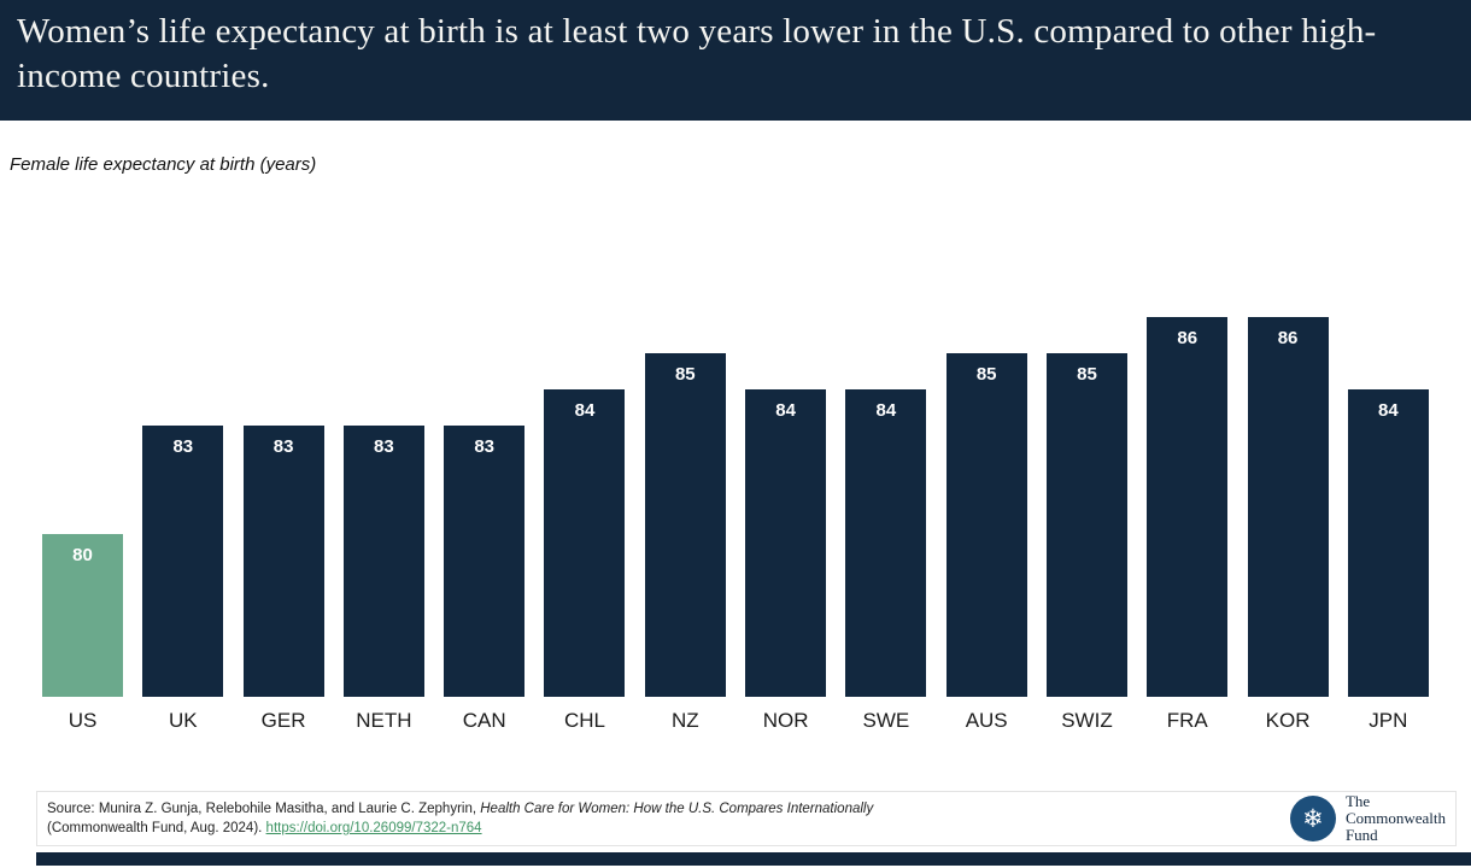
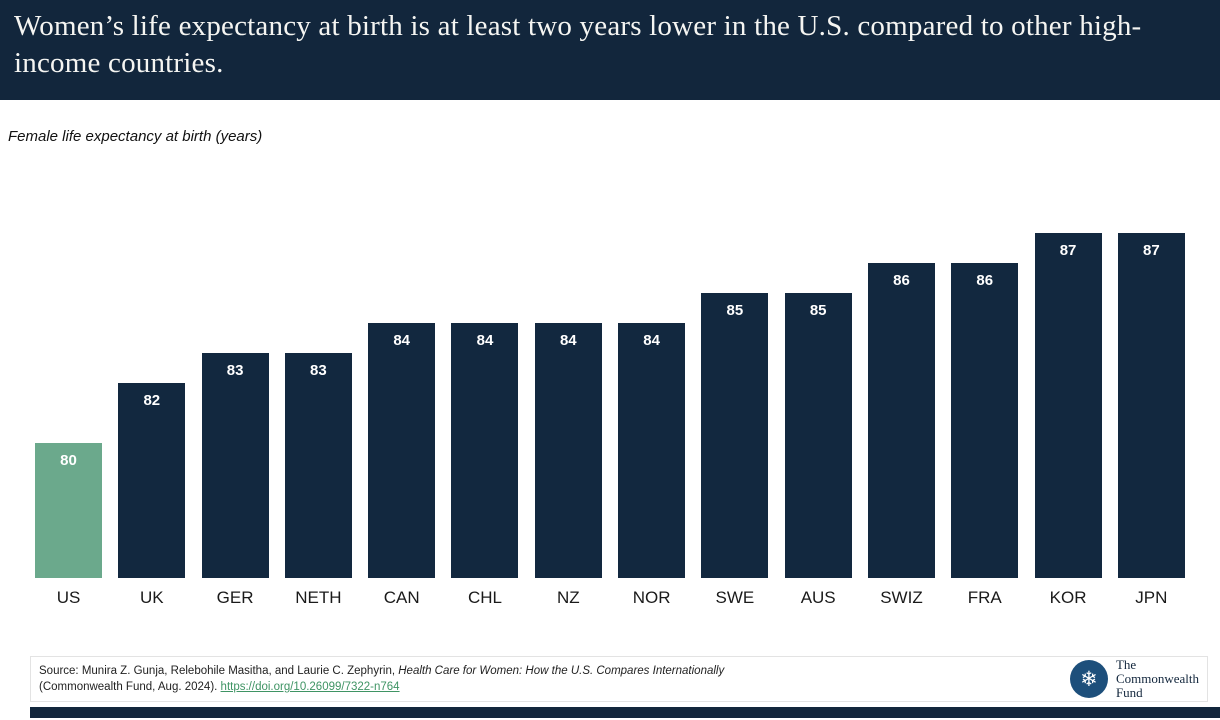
UK: 83 -> 82
CAN: 83 -> 84
NZ: 85 -> 84
SWE: 84 -> 85
SWIZ: 85 -> 86
KOR: 86 -> 87
JPN: 84 -> 87
